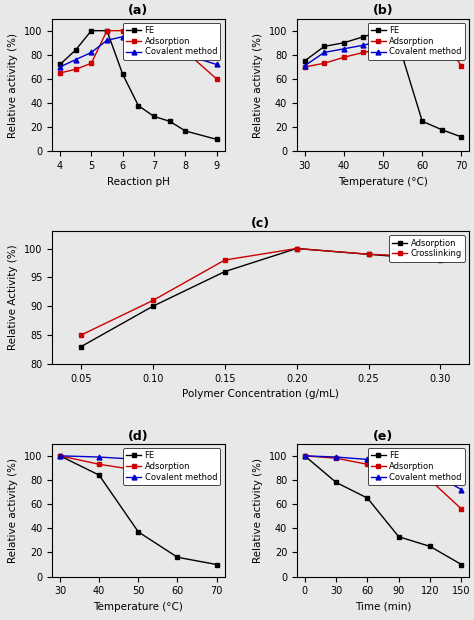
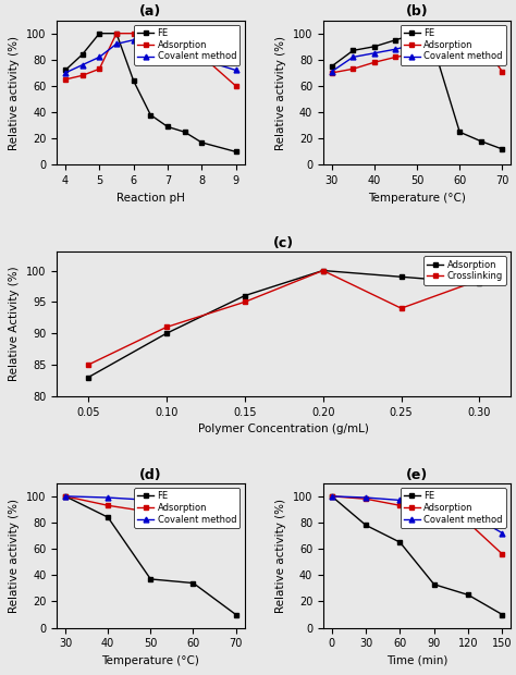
(c)/Crosslinking/0.15: 98.0 -> 95.0
(c)/Crosslinking/0.25: 99.0 -> 94.0
(d)/FE/60: 16 -> 34
